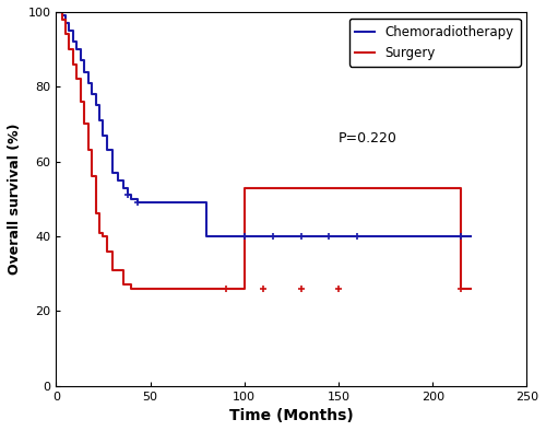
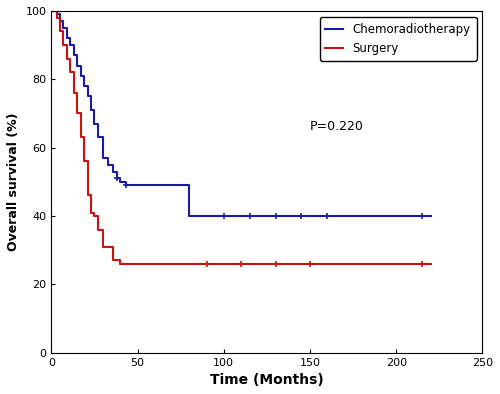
Surgery/100: 53 -> 26
